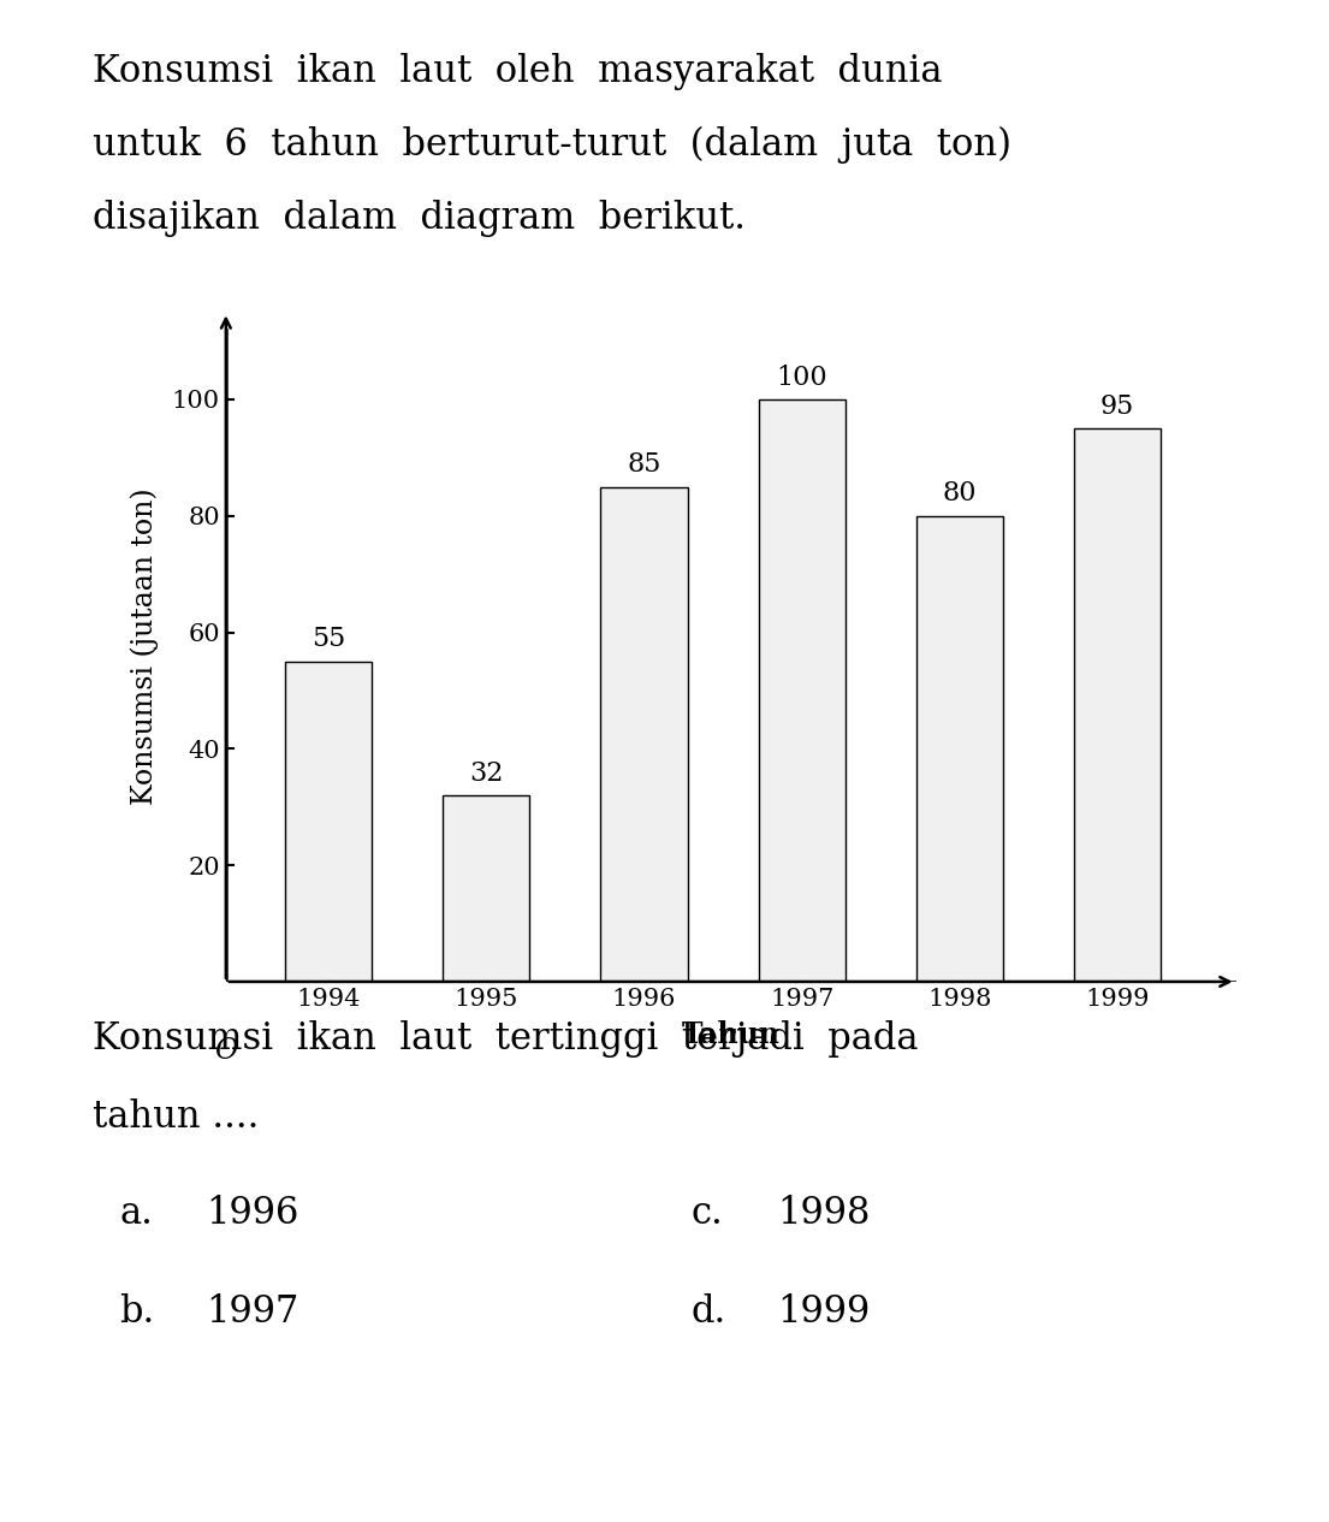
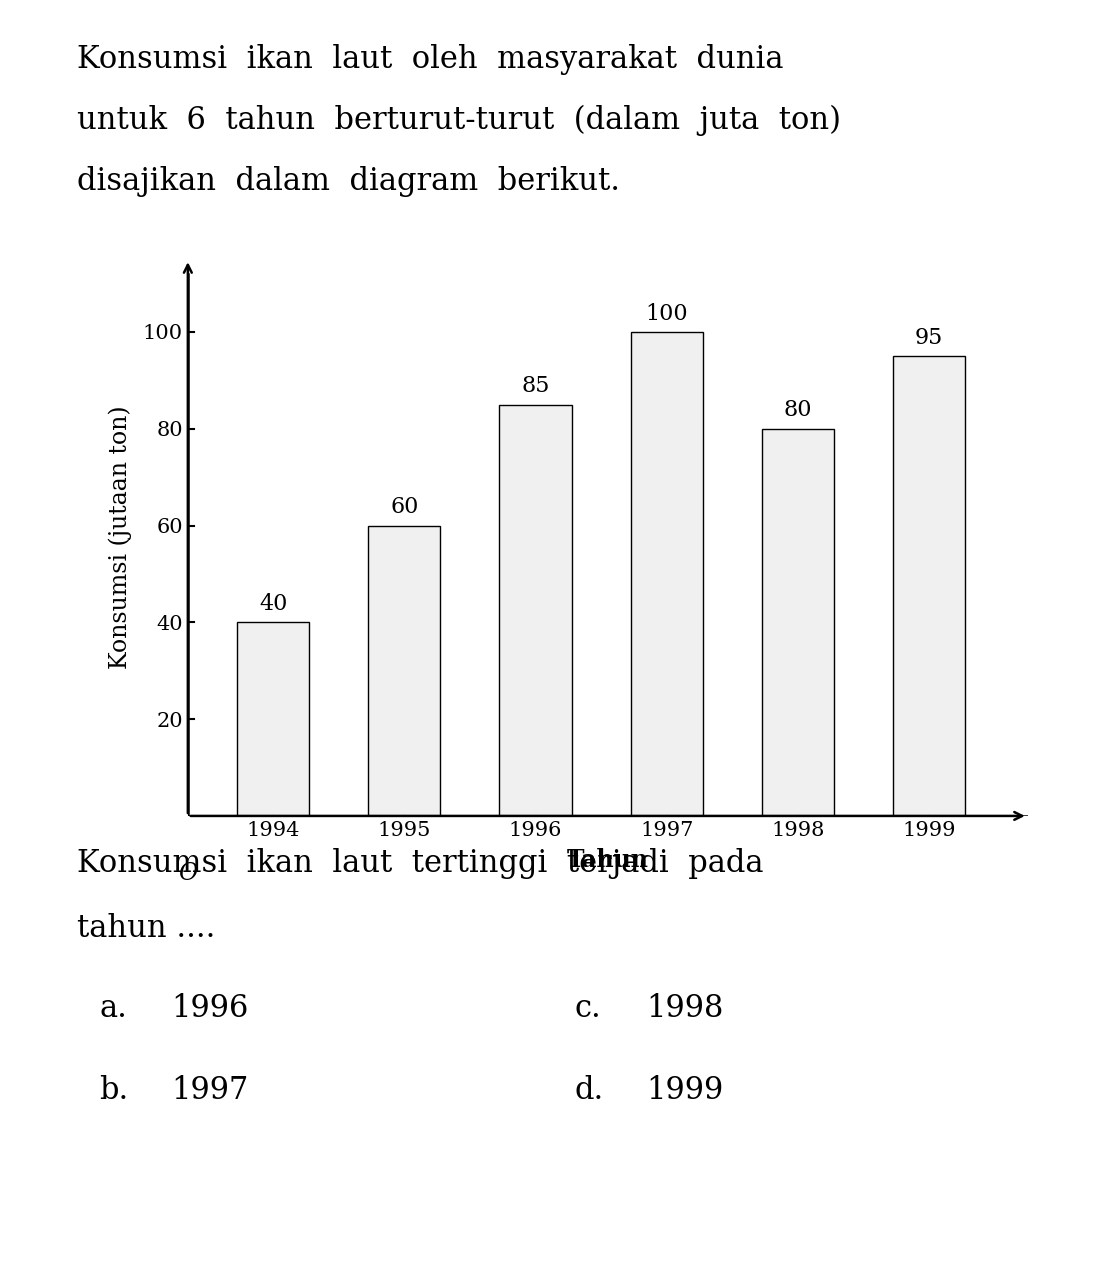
1994: 55 -> 40
1995: 32 -> 60
